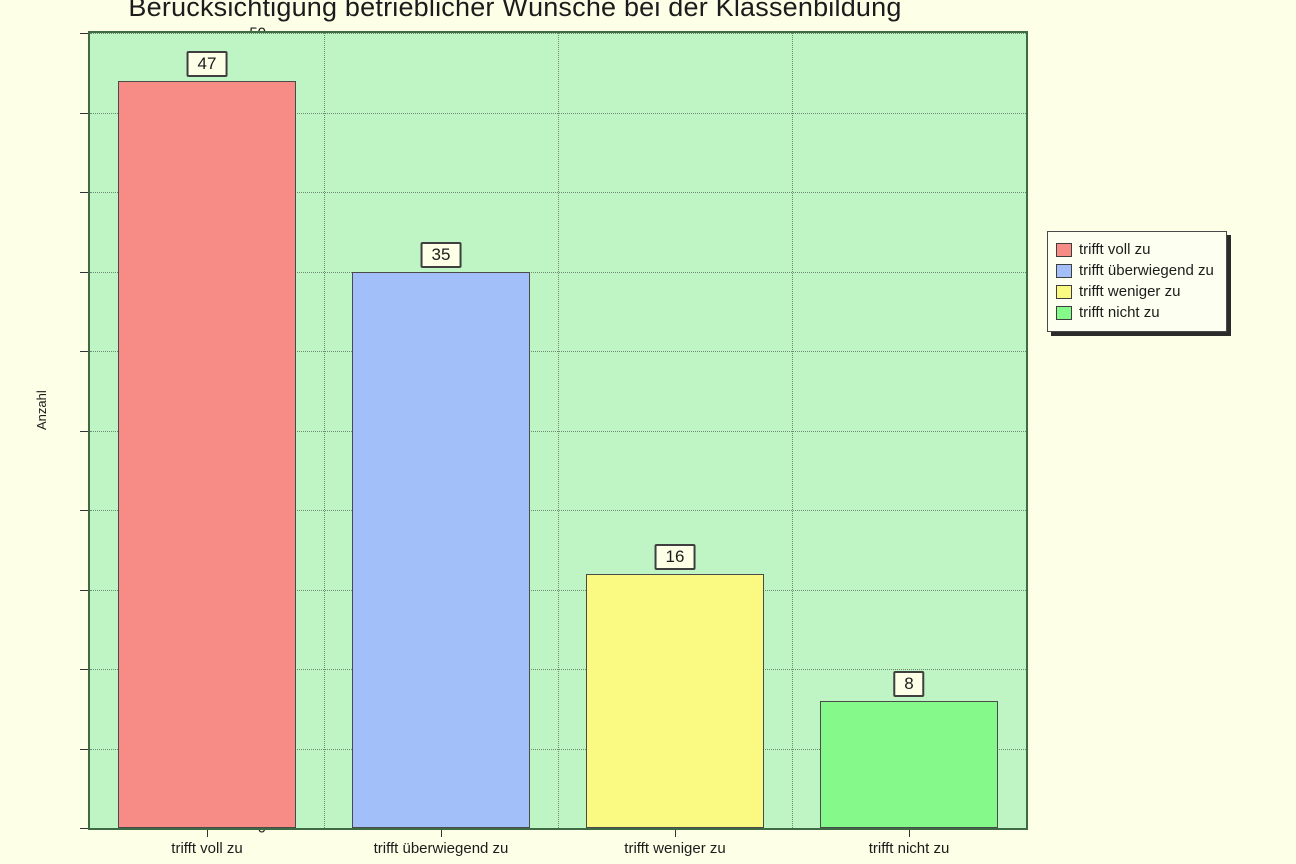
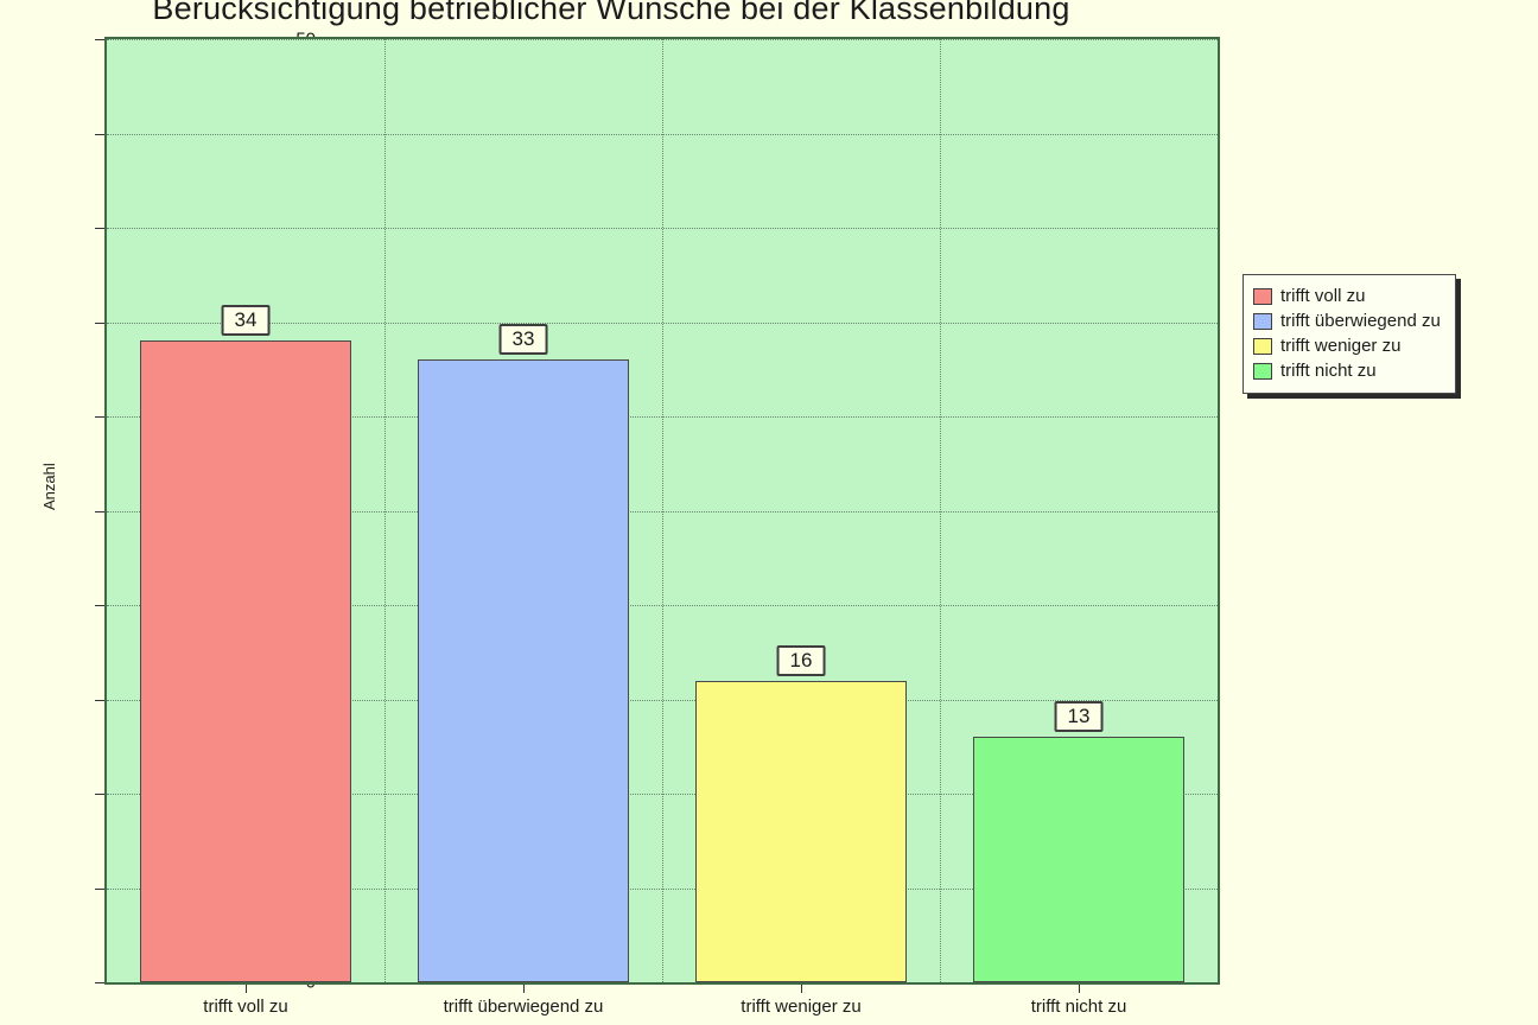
trifft voll zu: 47 -> 34
trifft überwiegend zu: 35 -> 33
trifft nicht zu: 8 -> 13
